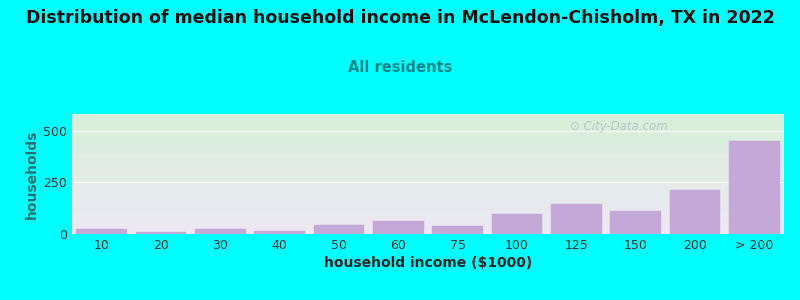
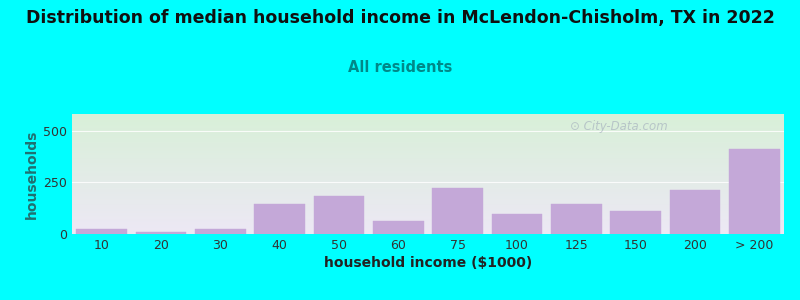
40: 15 -> 145
50: 42 -> 185
75: 38 -> 220
> 200: 450 -> 410
